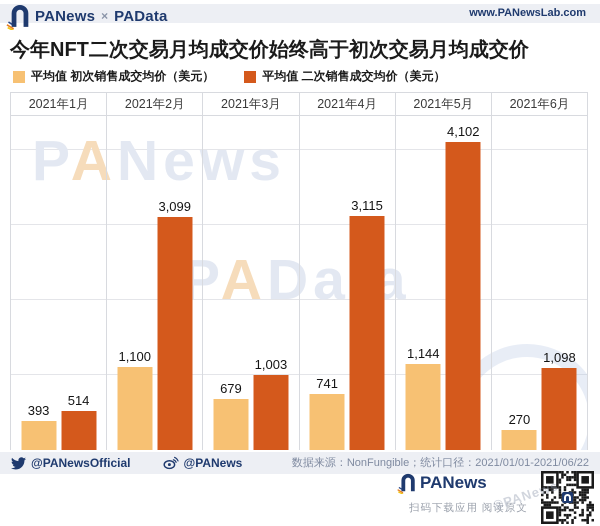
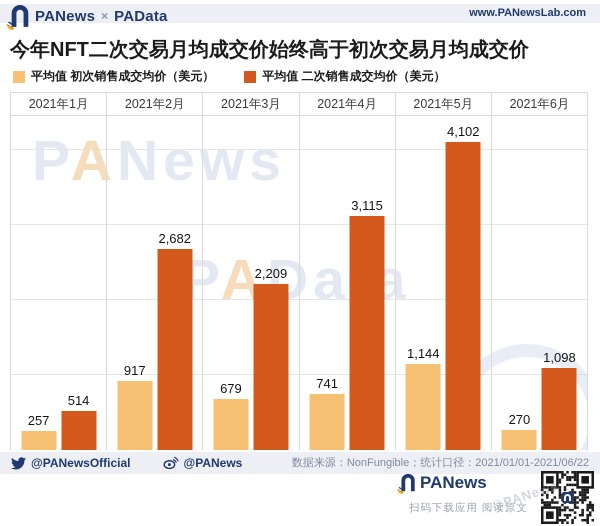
平均值 初次销售成交均价（美元）/2021年1月: 393 -> 257
平均值 初次销售成交均价（美元）/2021年2月: 1,100 -> 917
平均值 二次销售成交均价（美元）/2021年2月: 3,099 -> 2,682
平均值 二次销售成交均价（美元）/2021年3月: 1,003 -> 2,209
